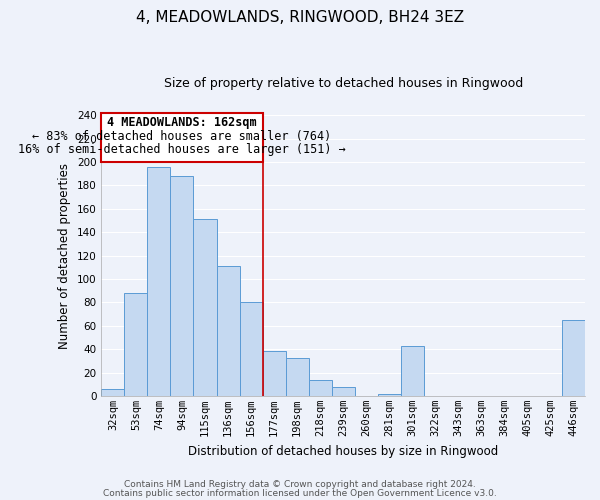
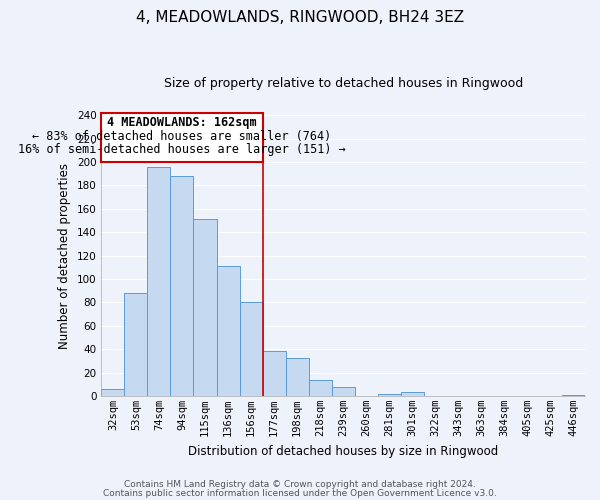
301sqm: 43 -> 3
446sqm: 65 -> 1
